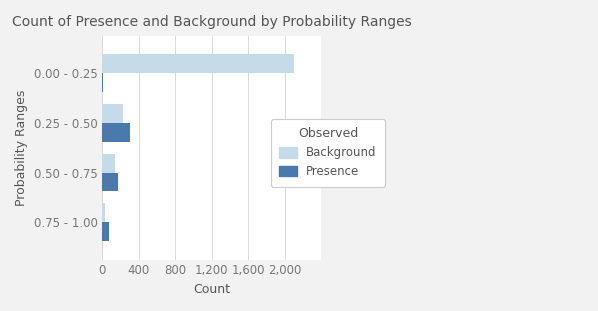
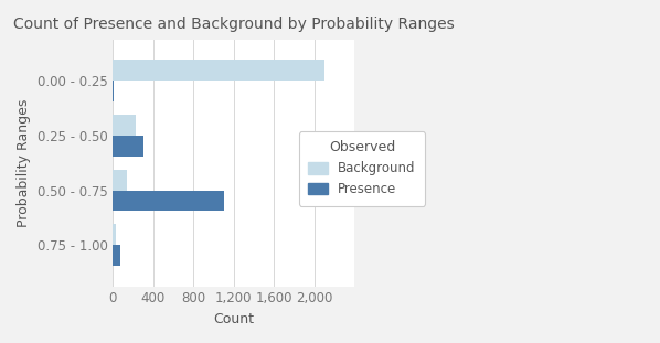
Presence/0.50 - 0.75: 180 -> 1,100
